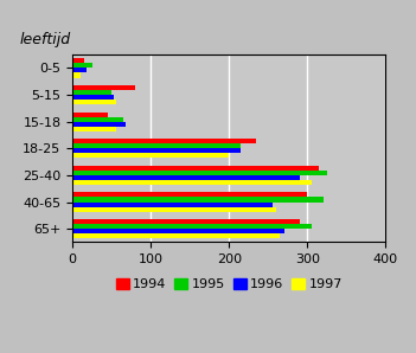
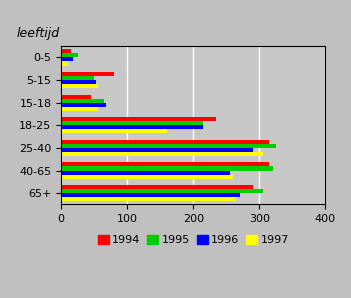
1997/18-25: 200 -> 160
1994/40-65: 300 -> 314
